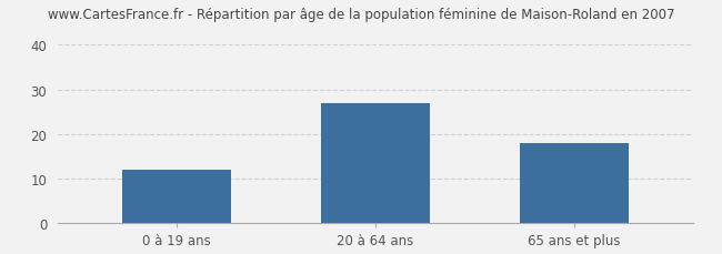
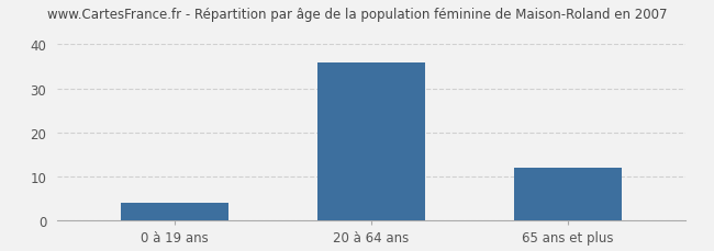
0 à 19 ans: 12 -> 4
20 à 64 ans: 27 -> 36
65 ans et plus: 18 -> 12
